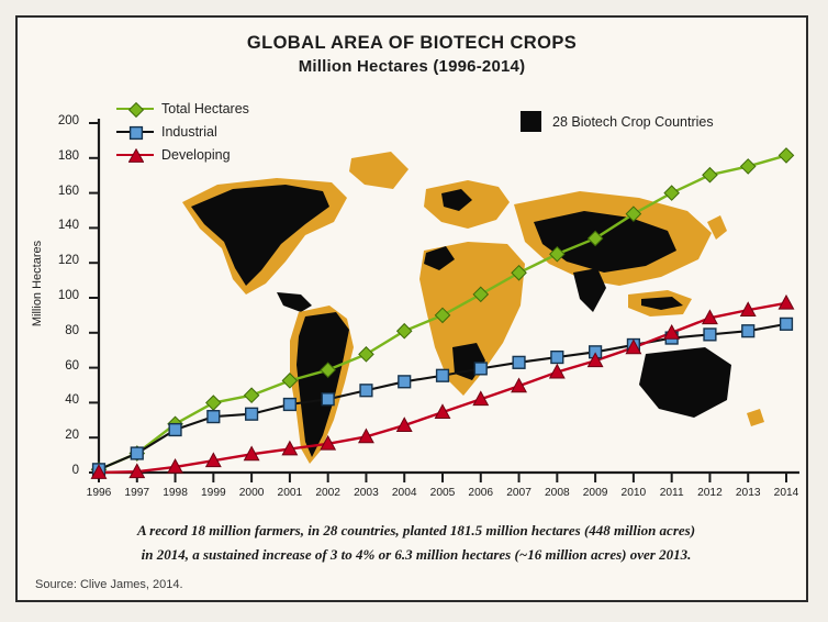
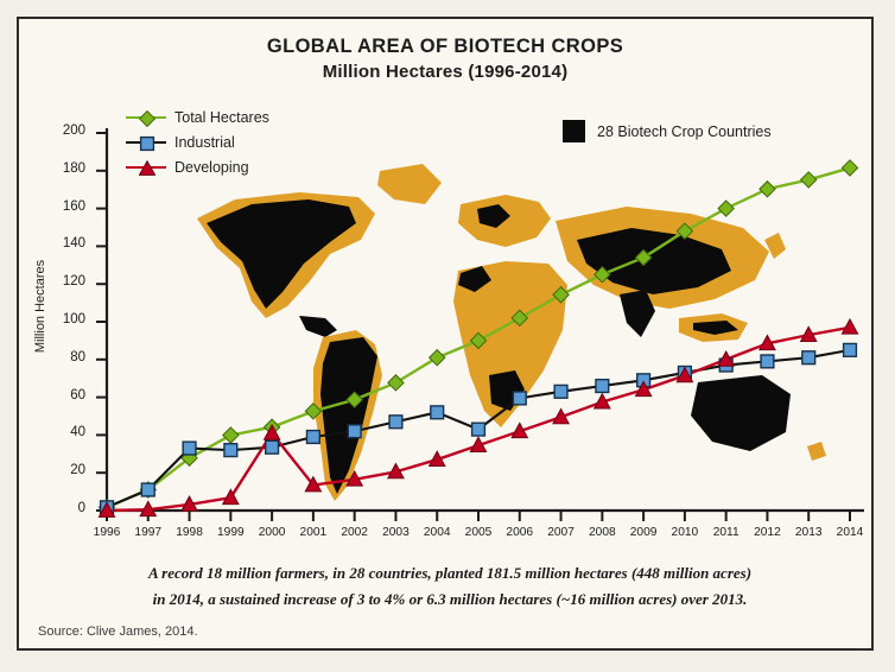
Industrial/1998: 24 -> 33
Developing/2000: 10 -> 41
Industrial/2005: 56 -> 43
